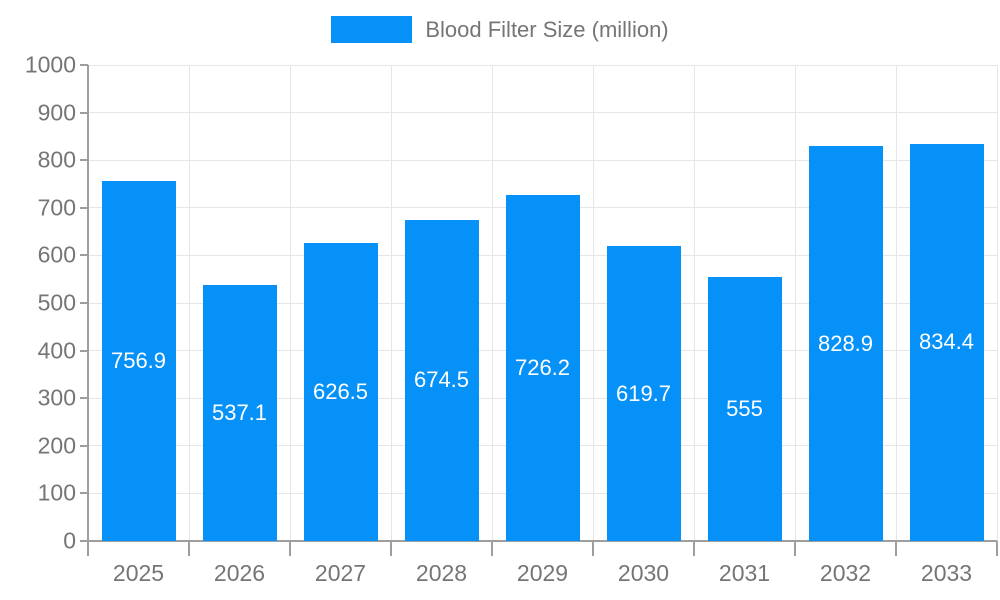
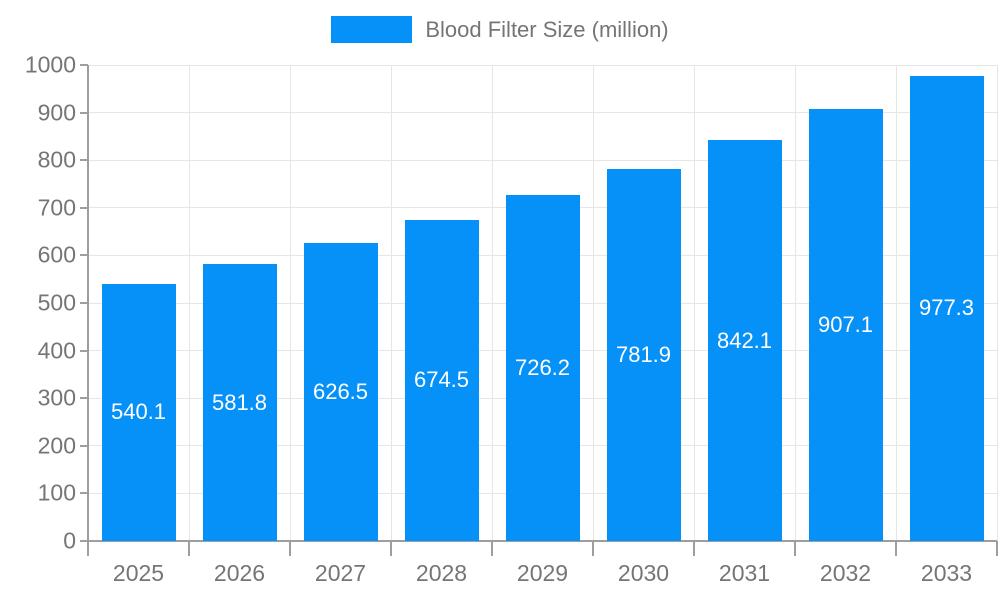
2025: 756.9 -> 540.1
2026: 537.1 -> 581.8
2030: 619.7 -> 781.9
2031: 555 -> 842.1
2032: 828.9 -> 907.1
2033: 834.4 -> 977.3
